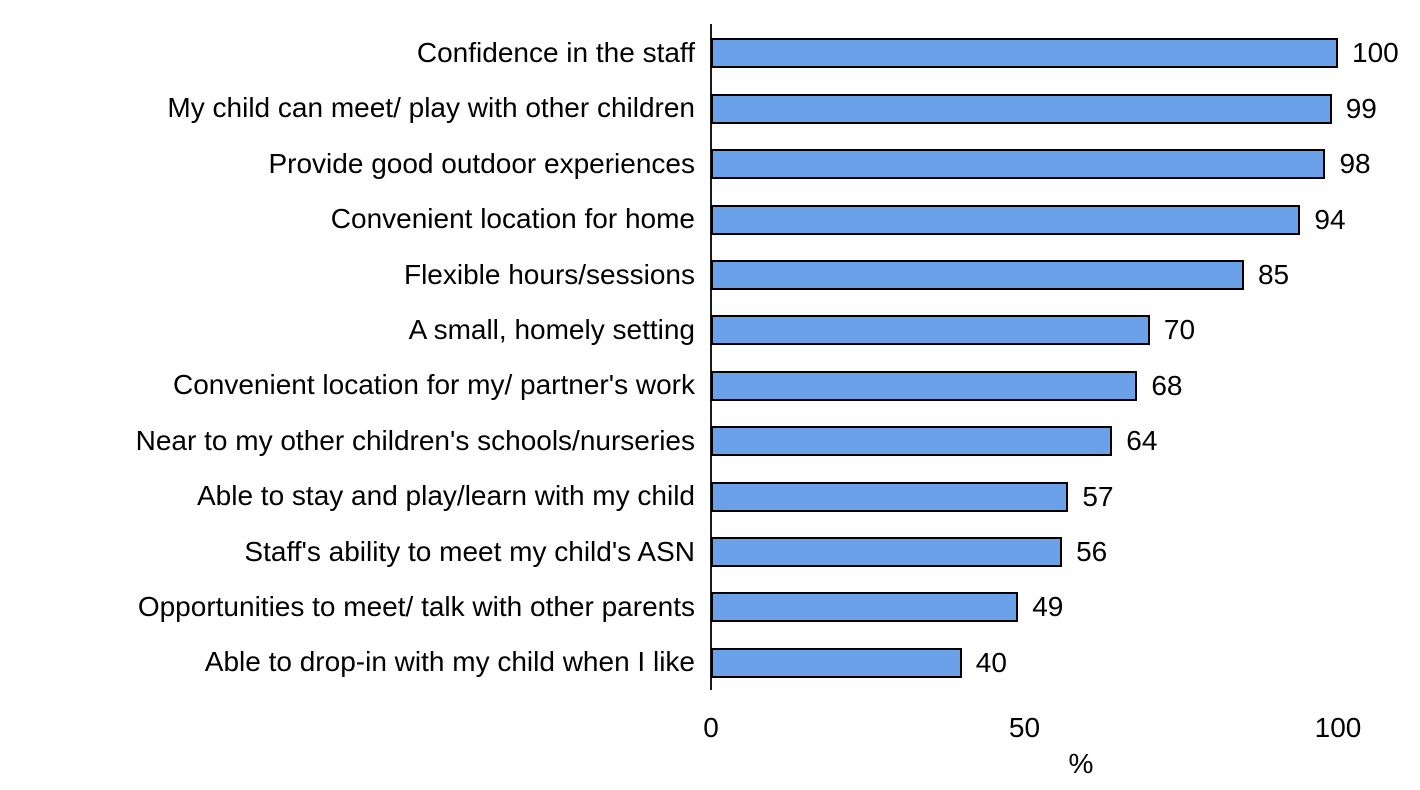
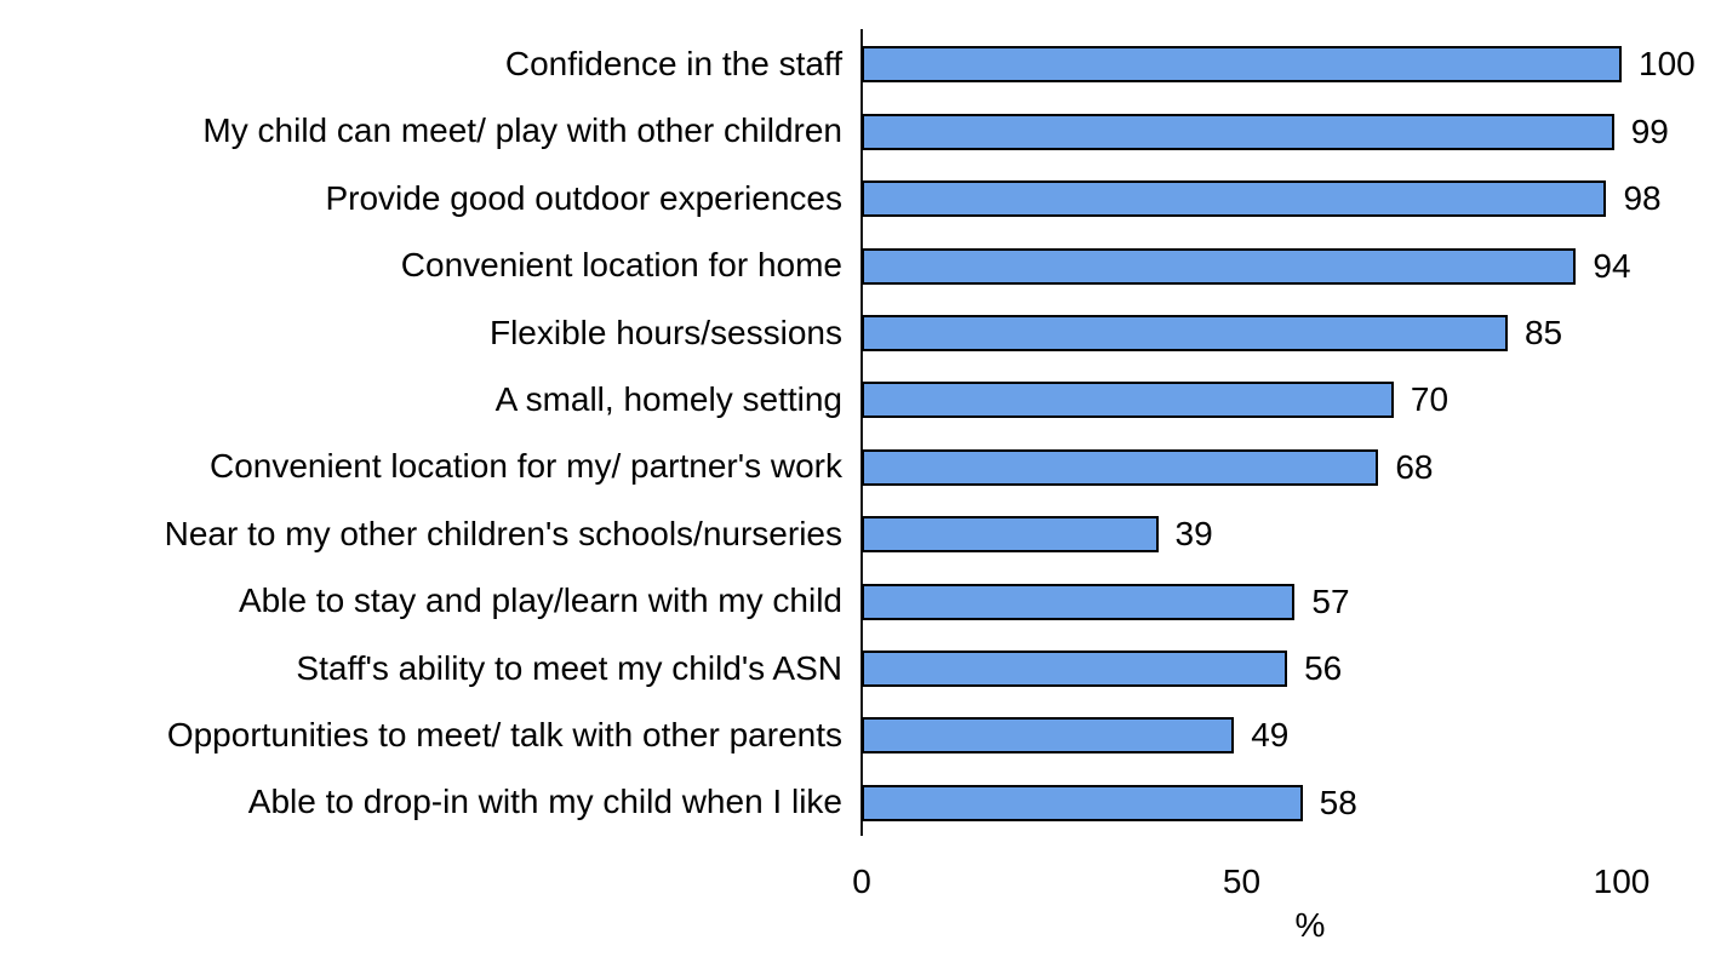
Near to my other children's schools/nurseries: 64 -> 39
Able to drop-in with my child when I like: 40 -> 58
